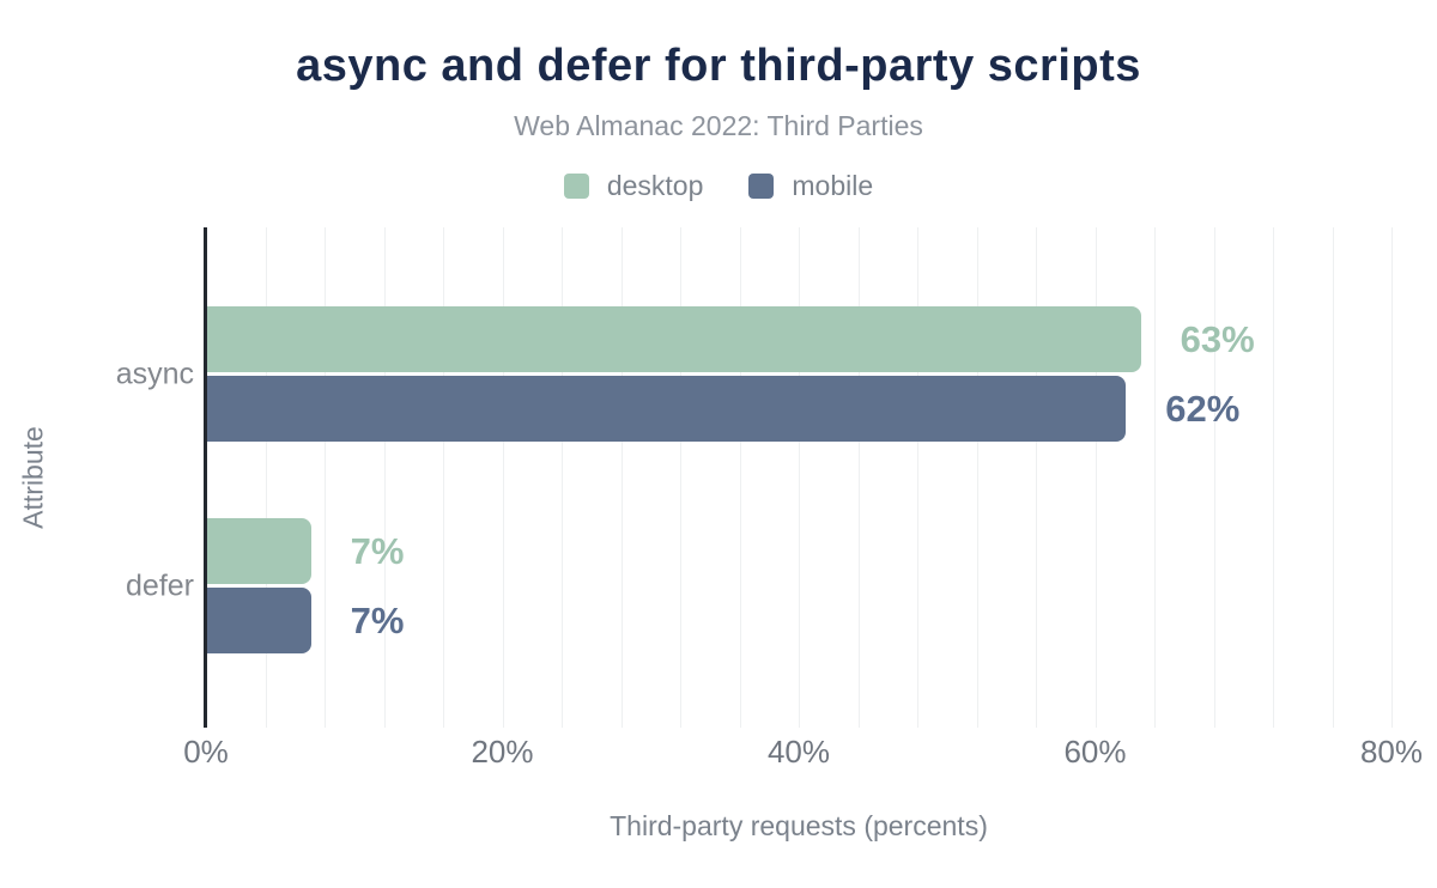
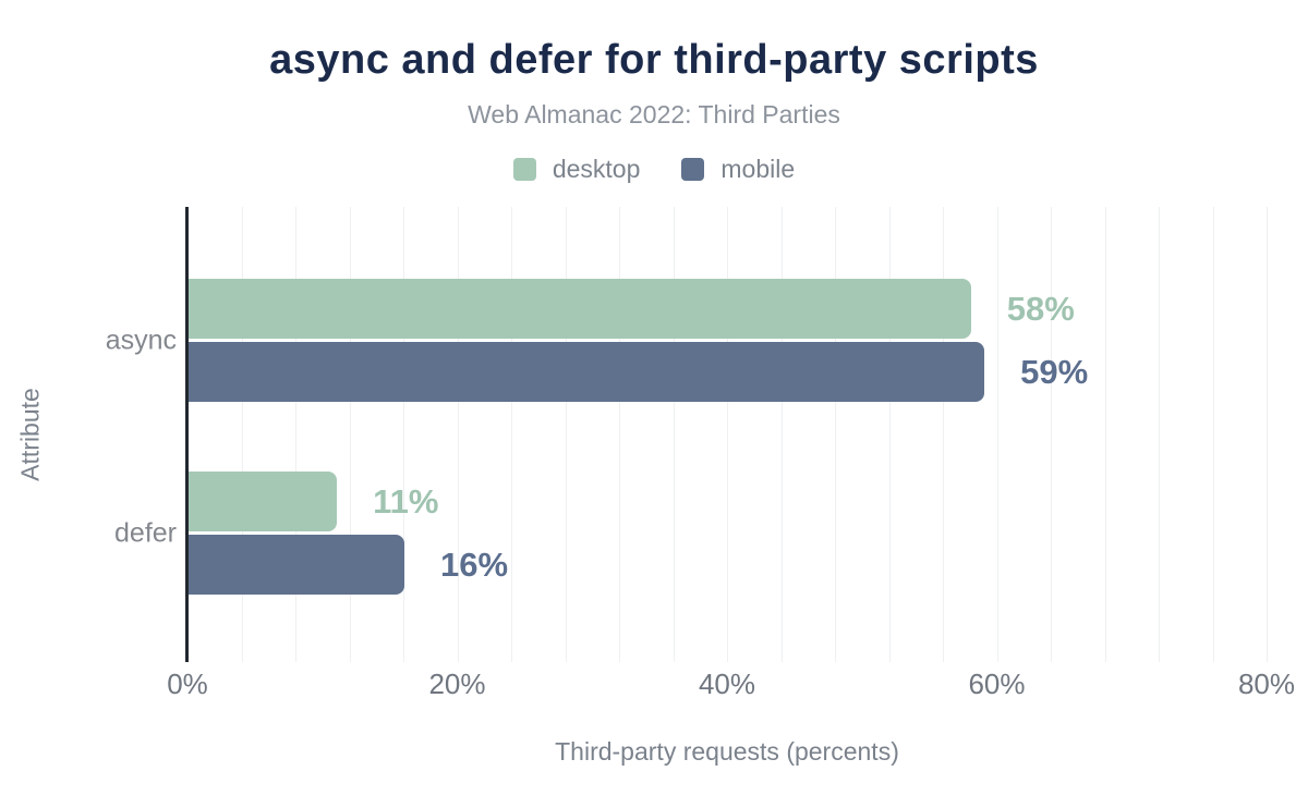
desktop/async: 63% -> 58%
mobile/async: 62% -> 59%
desktop/defer: 7% -> 11%
mobile/defer: 7% -> 16%
